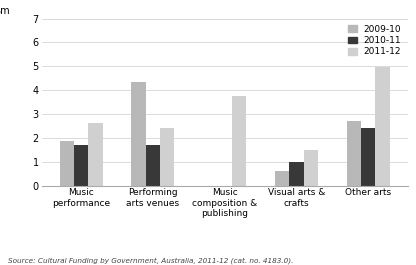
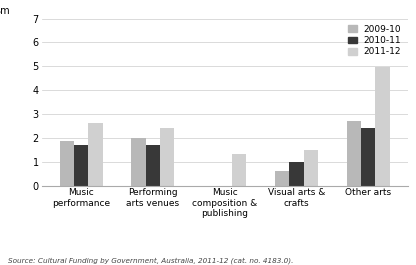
2009-10/Performing arts venues: 4.35 -> 2.00
2011-12/Music composition & publishing: 3.75 -> 1.30
